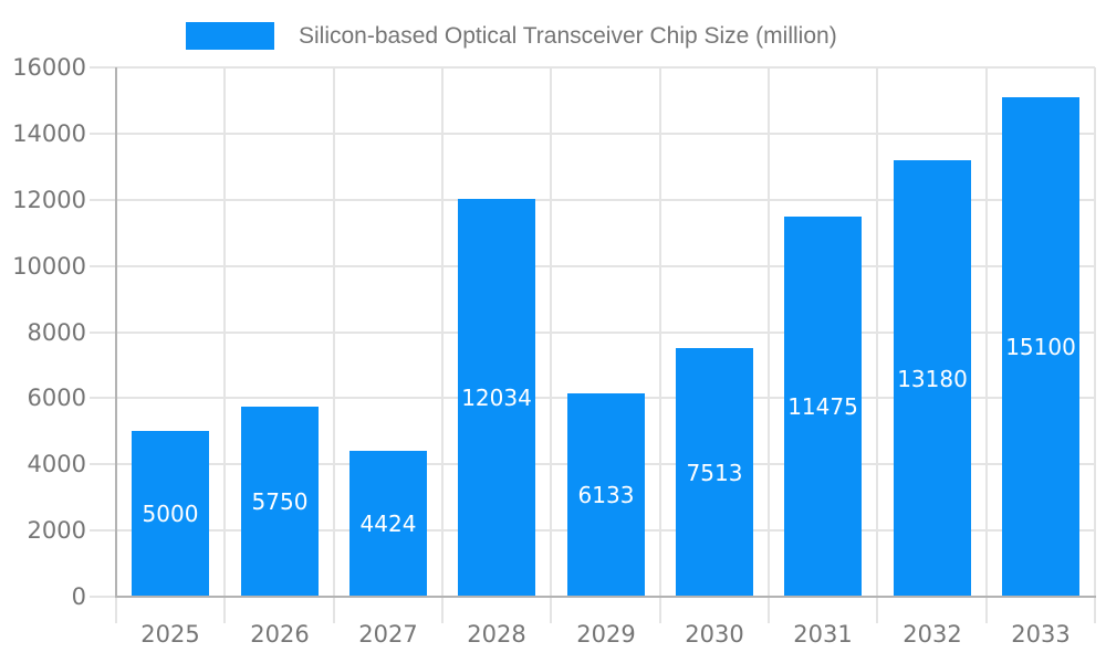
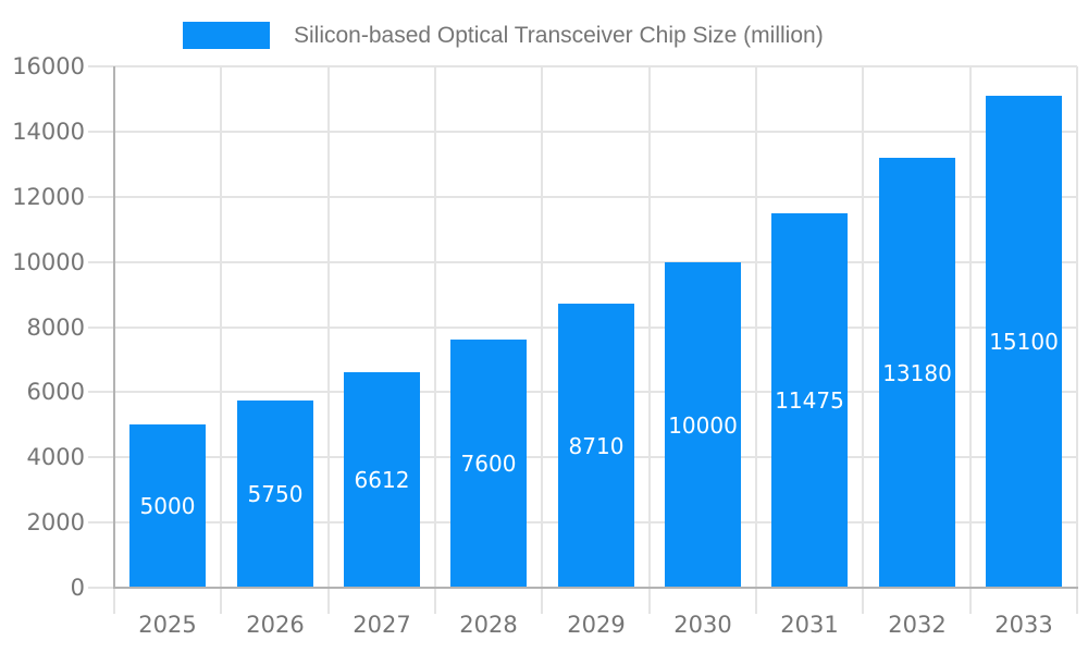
2027: 4424 -> 6612
2028: 12034 -> 7600
2029: 6133 -> 8710
2030: 7513 -> 10000
